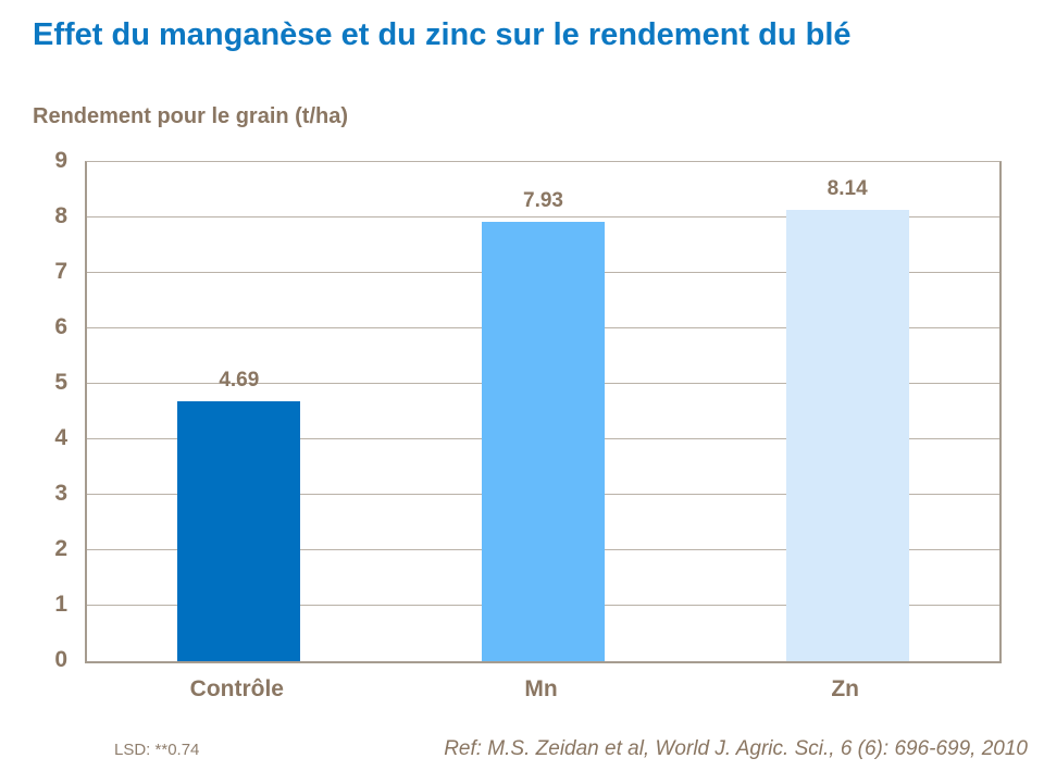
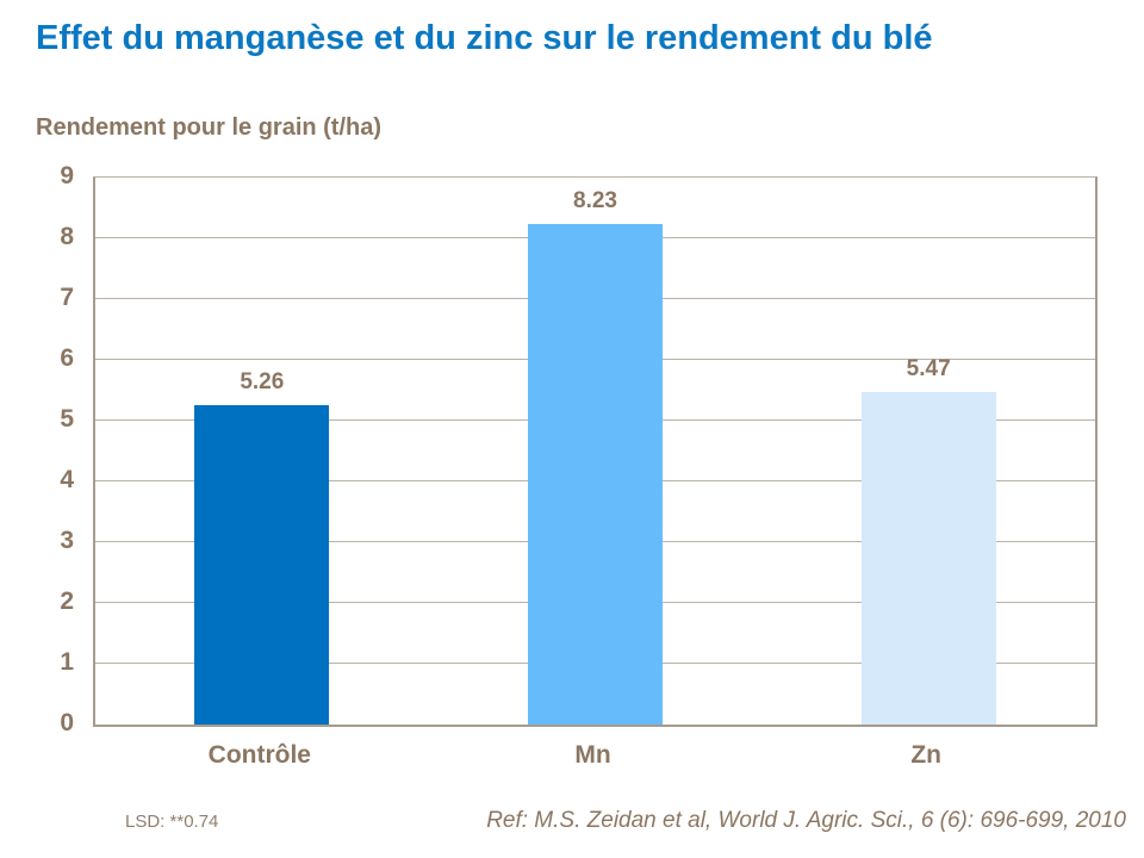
Contrôle: 4.69 -> 5.26
Mn: 7.93 -> 8.23
Zn: 8.14 -> 5.47
